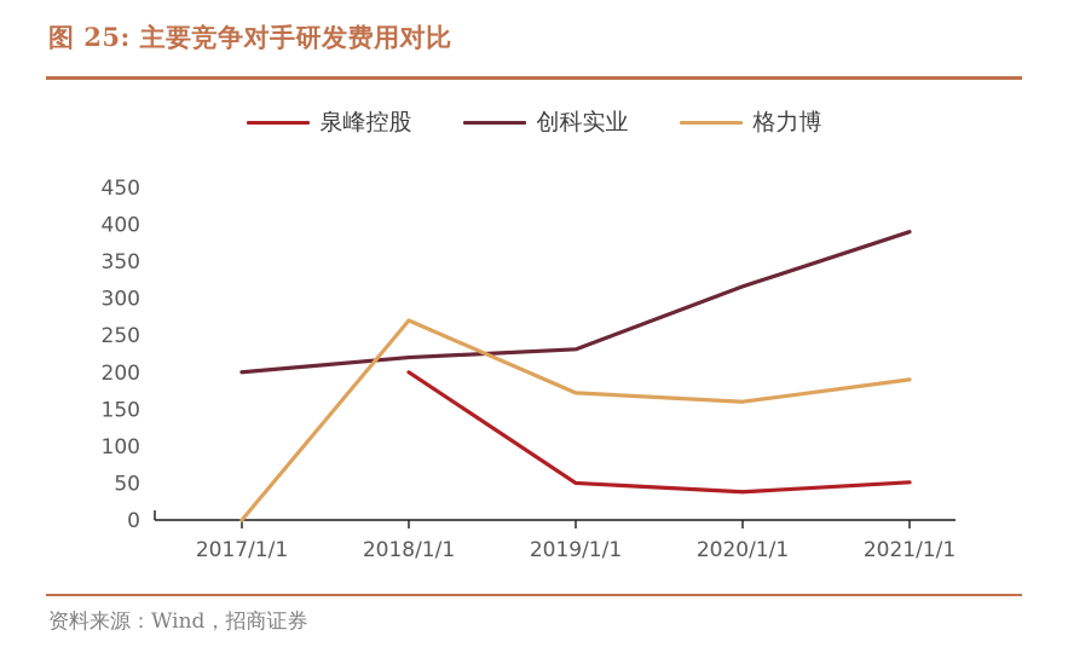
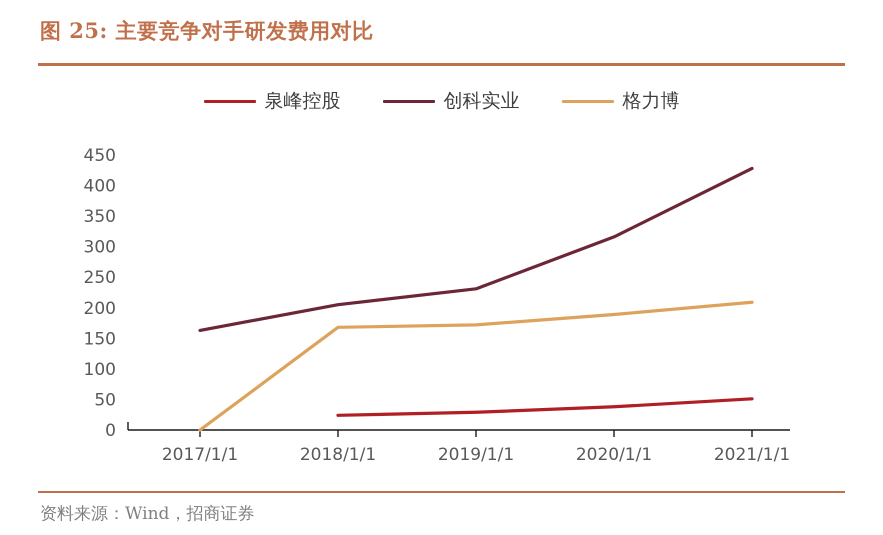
创科实业/2017/1/1: 200 -> 160
泉峰控股/2018/1/1: 200 -> 20
创科实业/2018/1/1: 220 -> 200
格力博/2018/1/1: 270 -> 170
泉峰控股/2019/1/1: 50 -> 30
格力博/2020/1/1: 160 -> 190
创科实业/2021/1/1: 390 -> 430
格力博/2021/1/1: 190 -> 210
